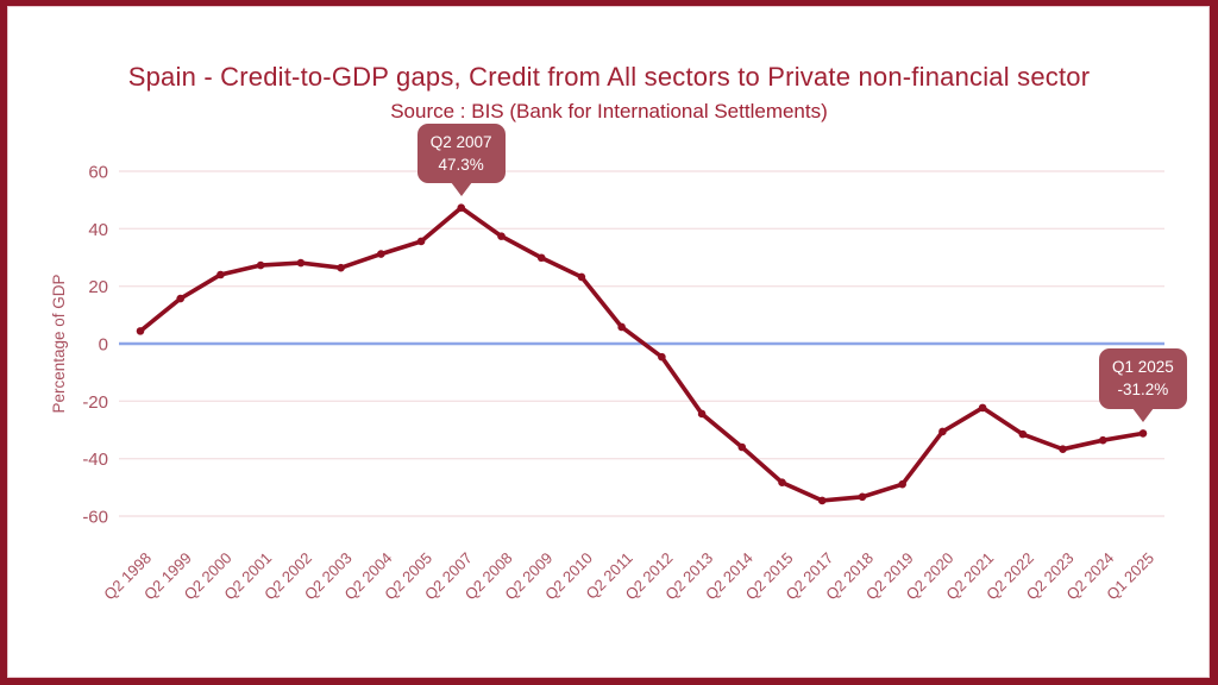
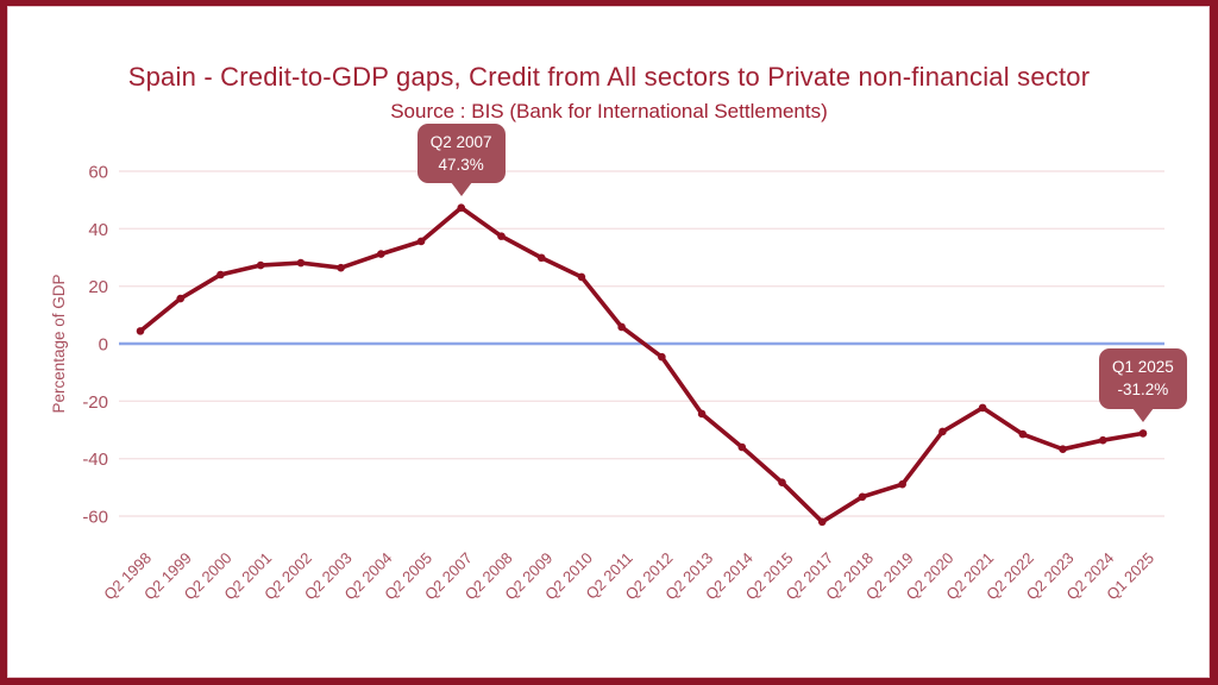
Q2 2017: -55 -> -62
